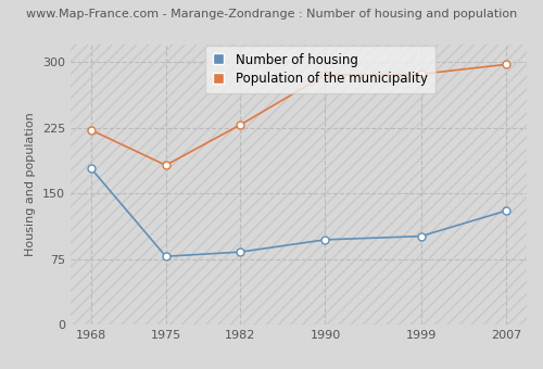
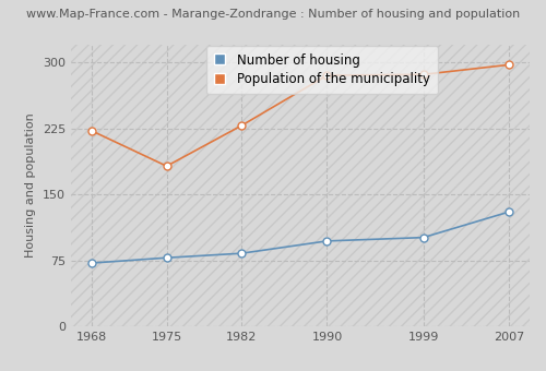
Number of housing/1968: 178 -> 72
